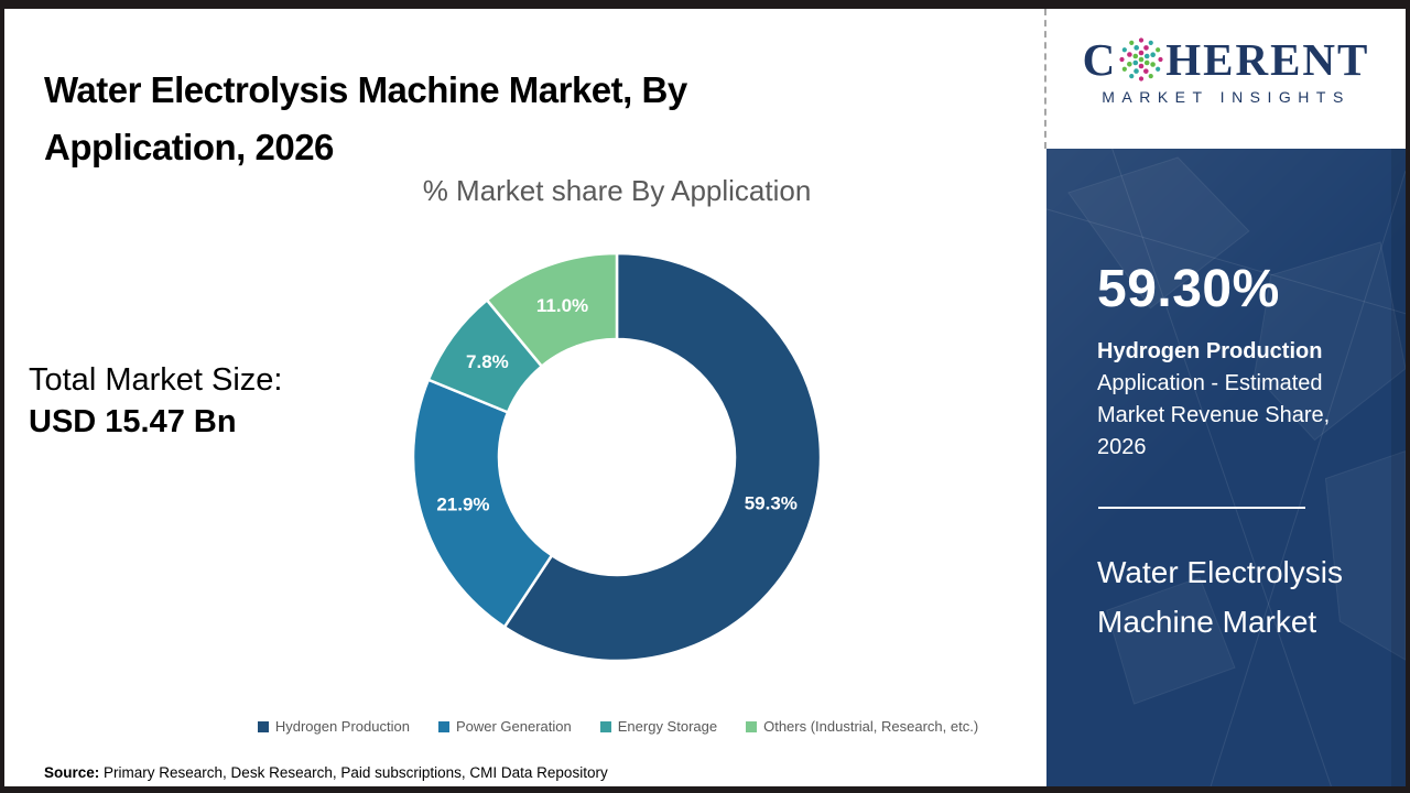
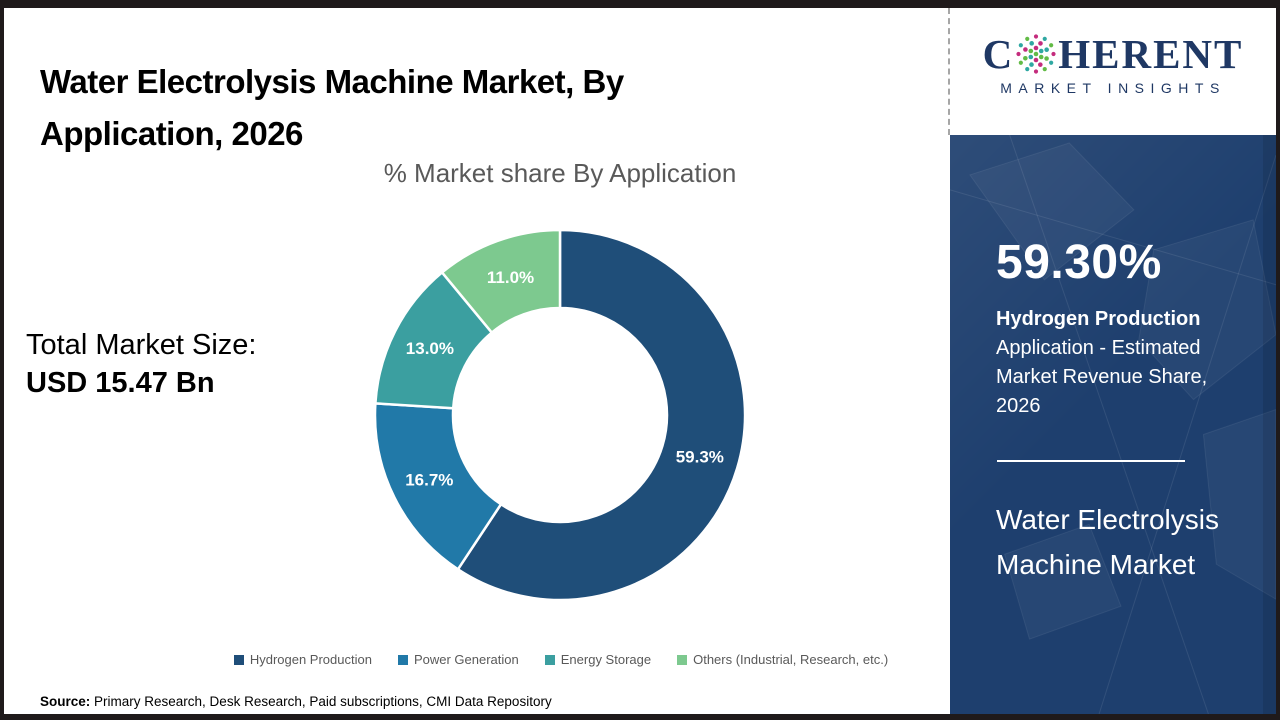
Power Generation: 21.9% -> 16.7%
Energy Storage: 7.8% -> 13.0%
